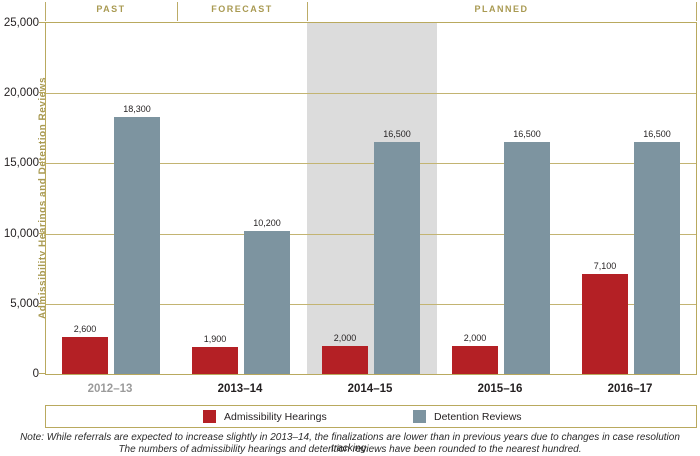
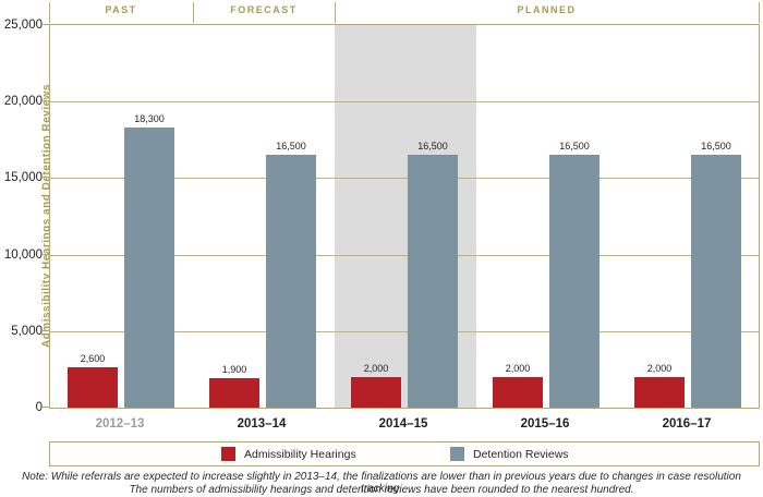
Detention Reviews/2013–14: 10,200 -> 16,500
Admissibility Hearings/2016–17: 7,100 -> 2,000
